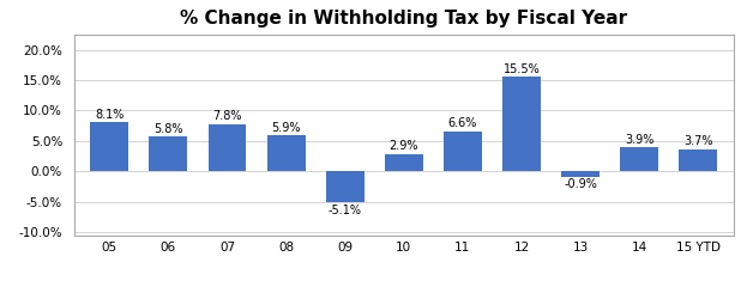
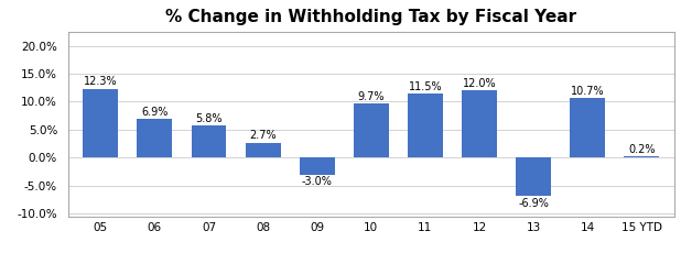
05: 8.1% -> 12.3%
06: 5.8% -> 6.9%
07: 7.8% -> 5.8%
08: 5.9% -> 2.7%
09: -5.1% -> -3.0%
10: 2.9% -> 9.7%
11: 6.6% -> 11.5%
12: 15.5% -> 12.0%
13: -0.9% -> -6.9%
14: 3.9% -> 10.7%
15 YTD: 3.7% -> 0.2%
